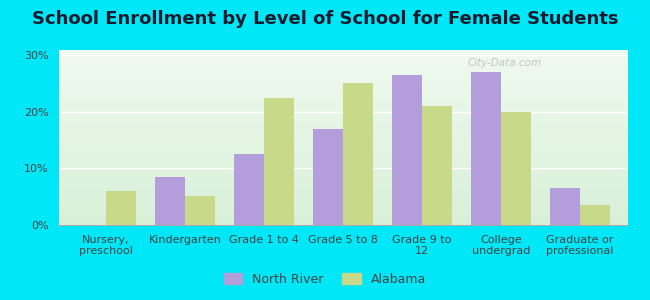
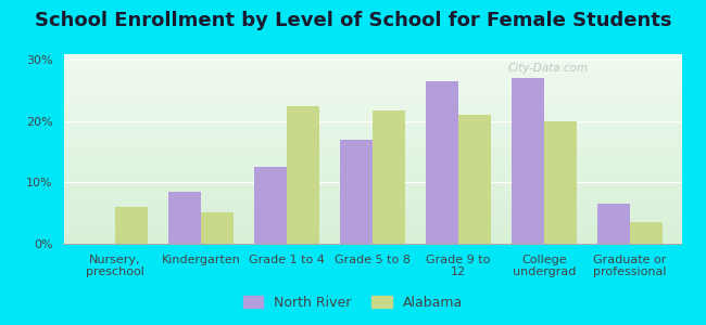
Alabama/Grade 5 to 8: 25.0% -> 21.8%
